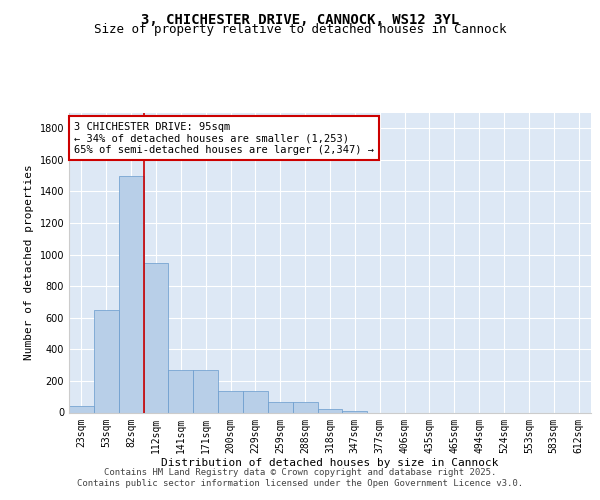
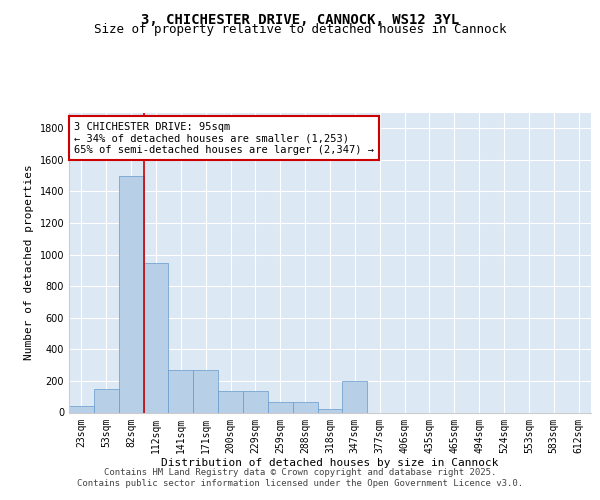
53sqm: 650 -> 150
347sqm: 10 -> 200
